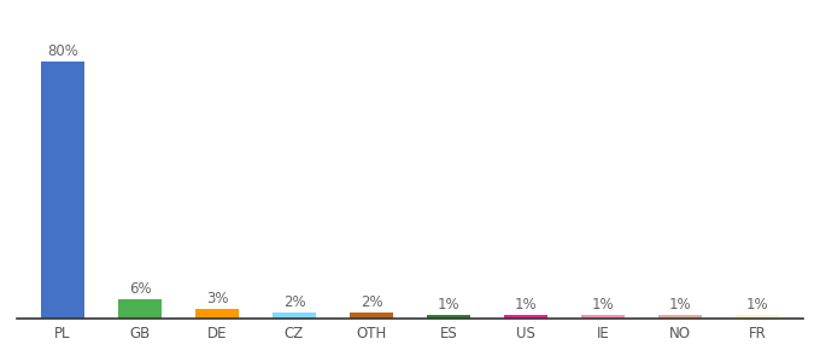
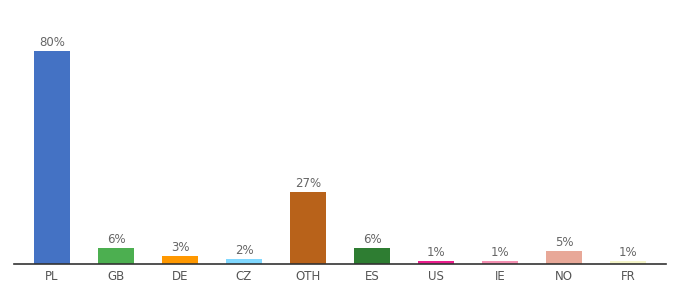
OTH: 2% -> 27%
ES: 1% -> 6%
NO: 1% -> 5%
